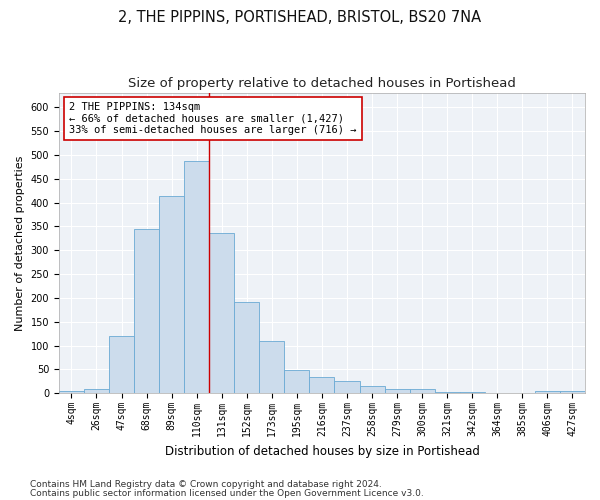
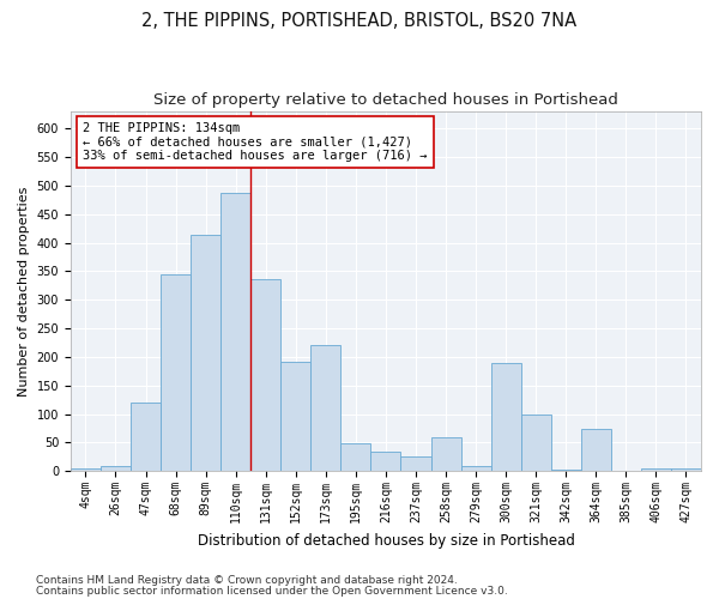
173sqm: 110 -> 220
258sqm: 15 -> 60
300sqm: 8 -> 190
321sqm: 3 -> 100
364sqm: 1 -> 75
